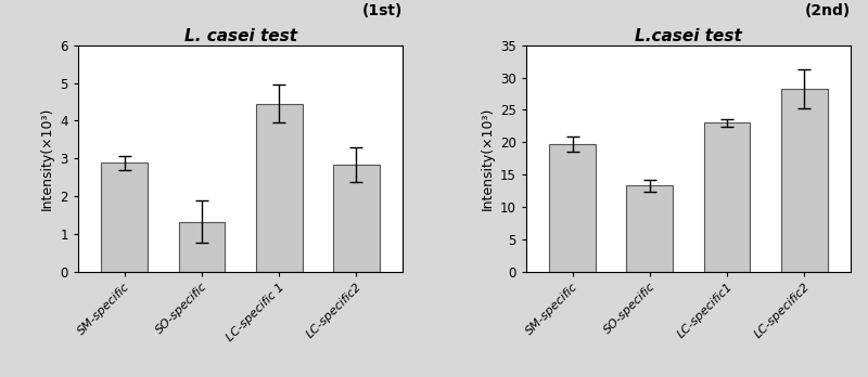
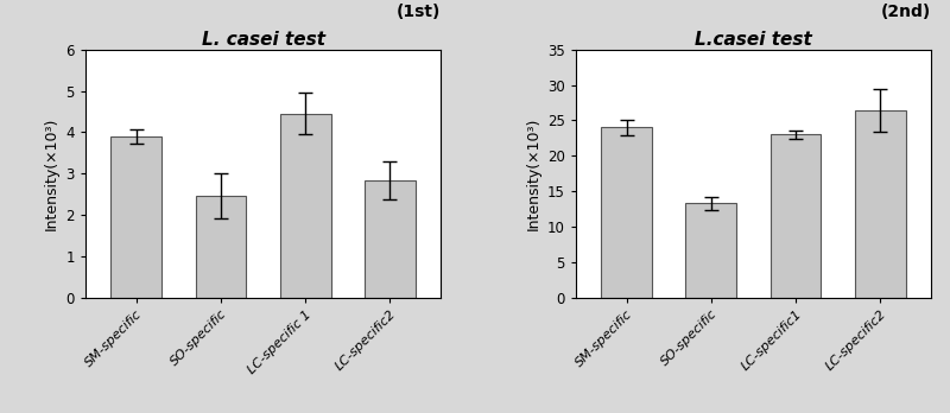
L. casei test/SM-specific: 2.88 -> 3.90
L. casei test/SO-specific: 1.32 -> 2.45
L.casei test/SM-specific: 19.7 -> 24.0
L.casei test/LC-specific2: 28.3 -> 26.4
